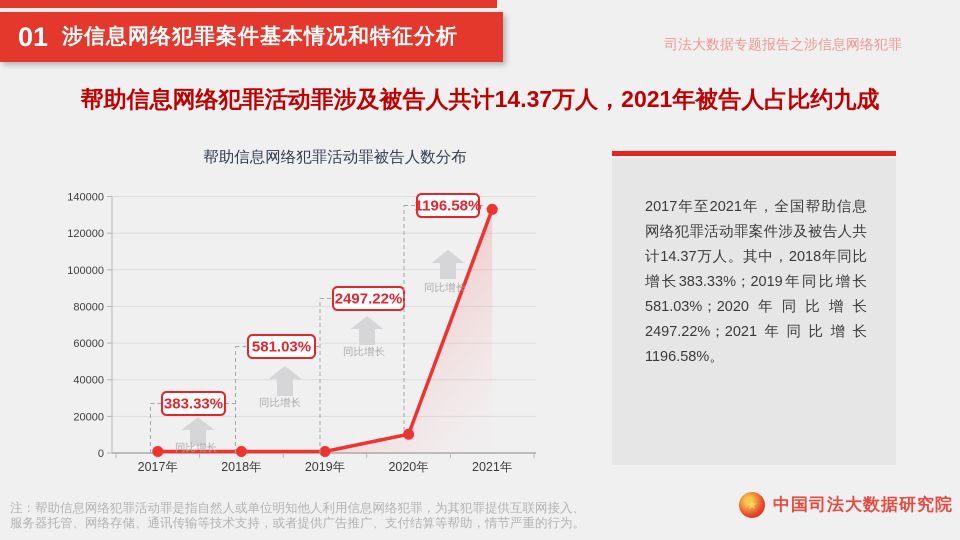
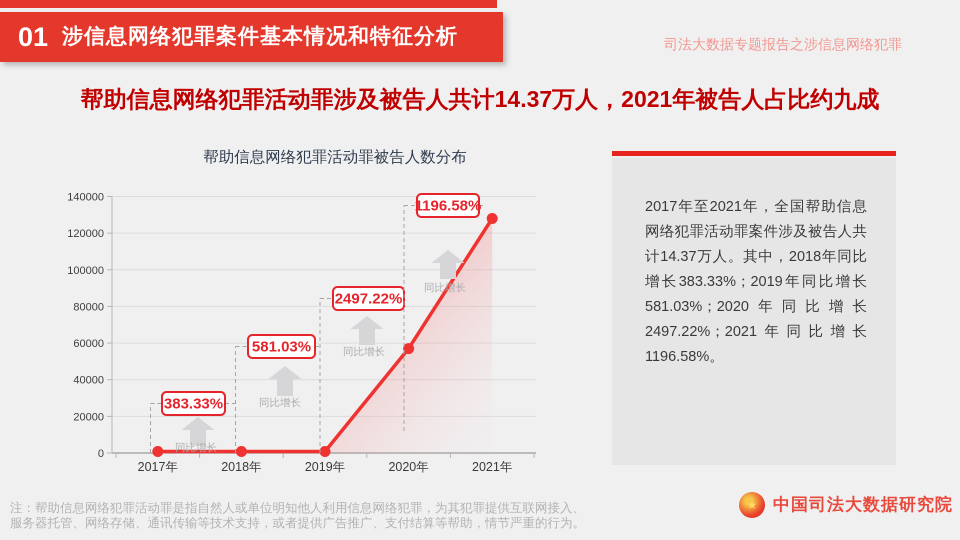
2020年: 10000 -> 57000
2021年: 133000 -> 128000
